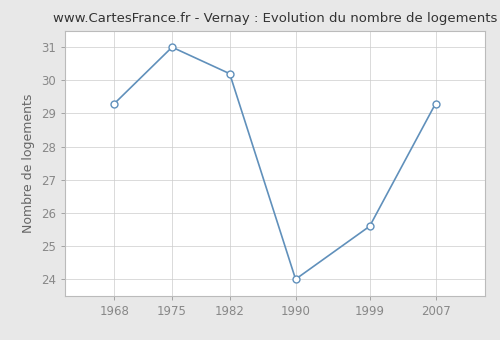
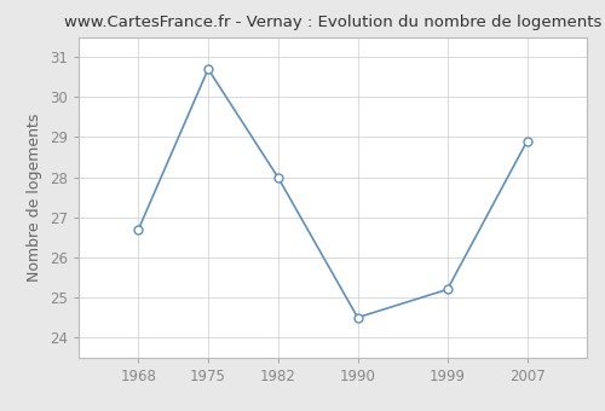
1968: 29.3 -> 26.7
1975: 31.0 -> 30.7
1982: 30.2 -> 28.0
1990: 24.0 -> 24.5
1999: 25.6 -> 25.2
2007: 29.3 -> 28.9
